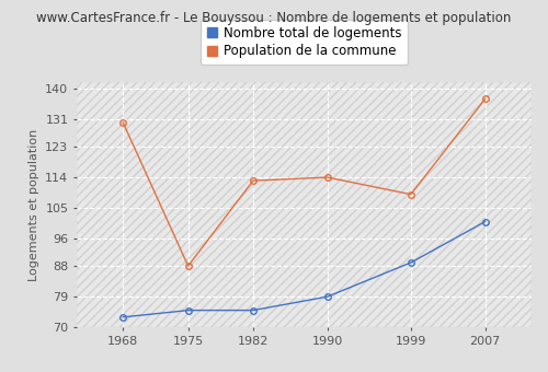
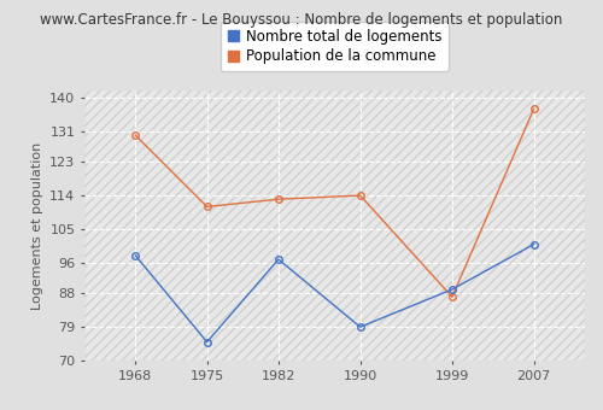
Nombre total de logements/1968: 73 -> 98
Population de la commune/1975: 88 -> 111
Nombre total de logements/1982: 75 -> 97
Population de la commune/1999: 109 -> 87
